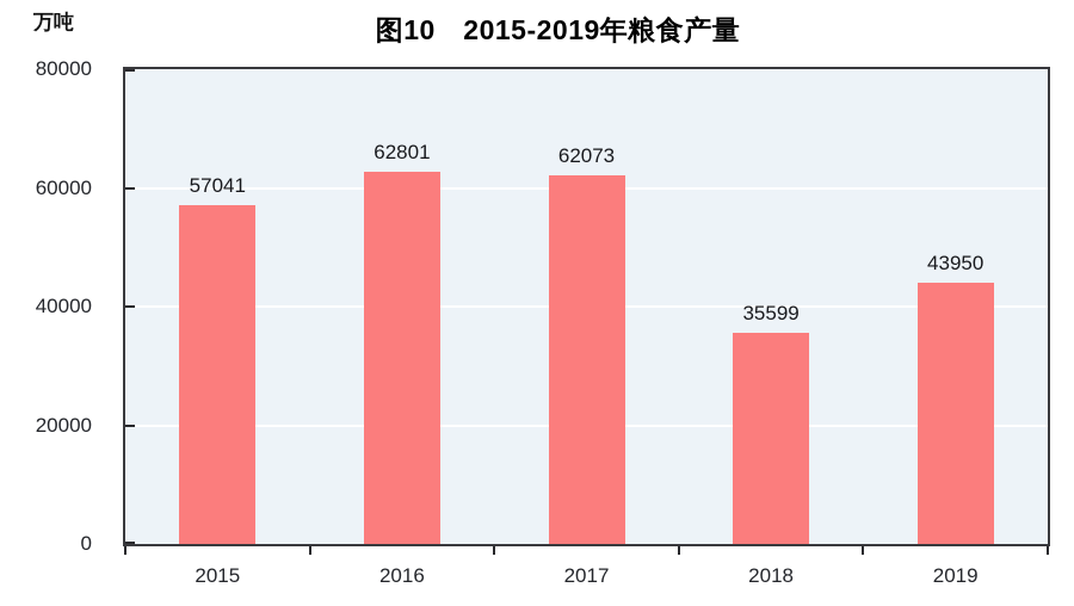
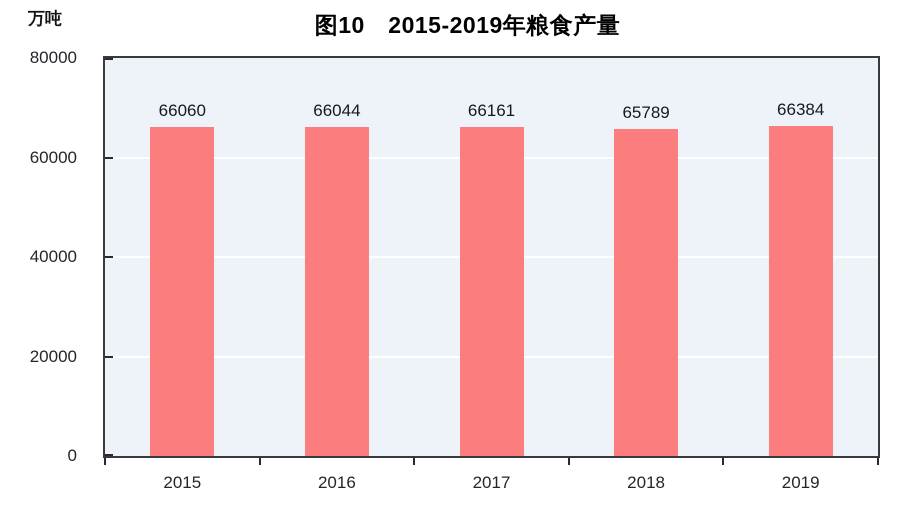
2015: 57041 -> 66060
2016: 62801 -> 66044
2017: 62073 -> 66161
2018: 35599 -> 65789
2019: 43950 -> 66384
